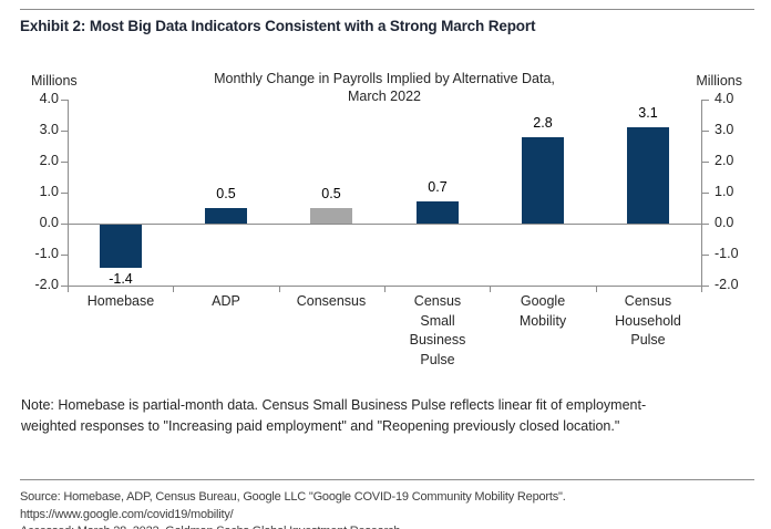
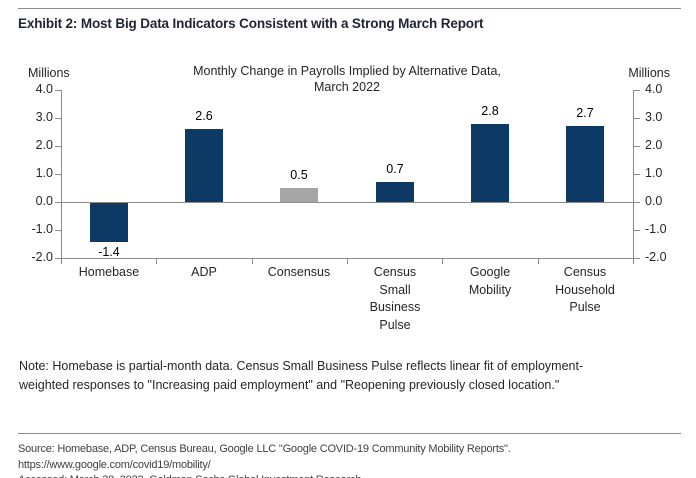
ADP: 0.5 -> 2.6
Census Household Pulse: 3.1 -> 2.7
